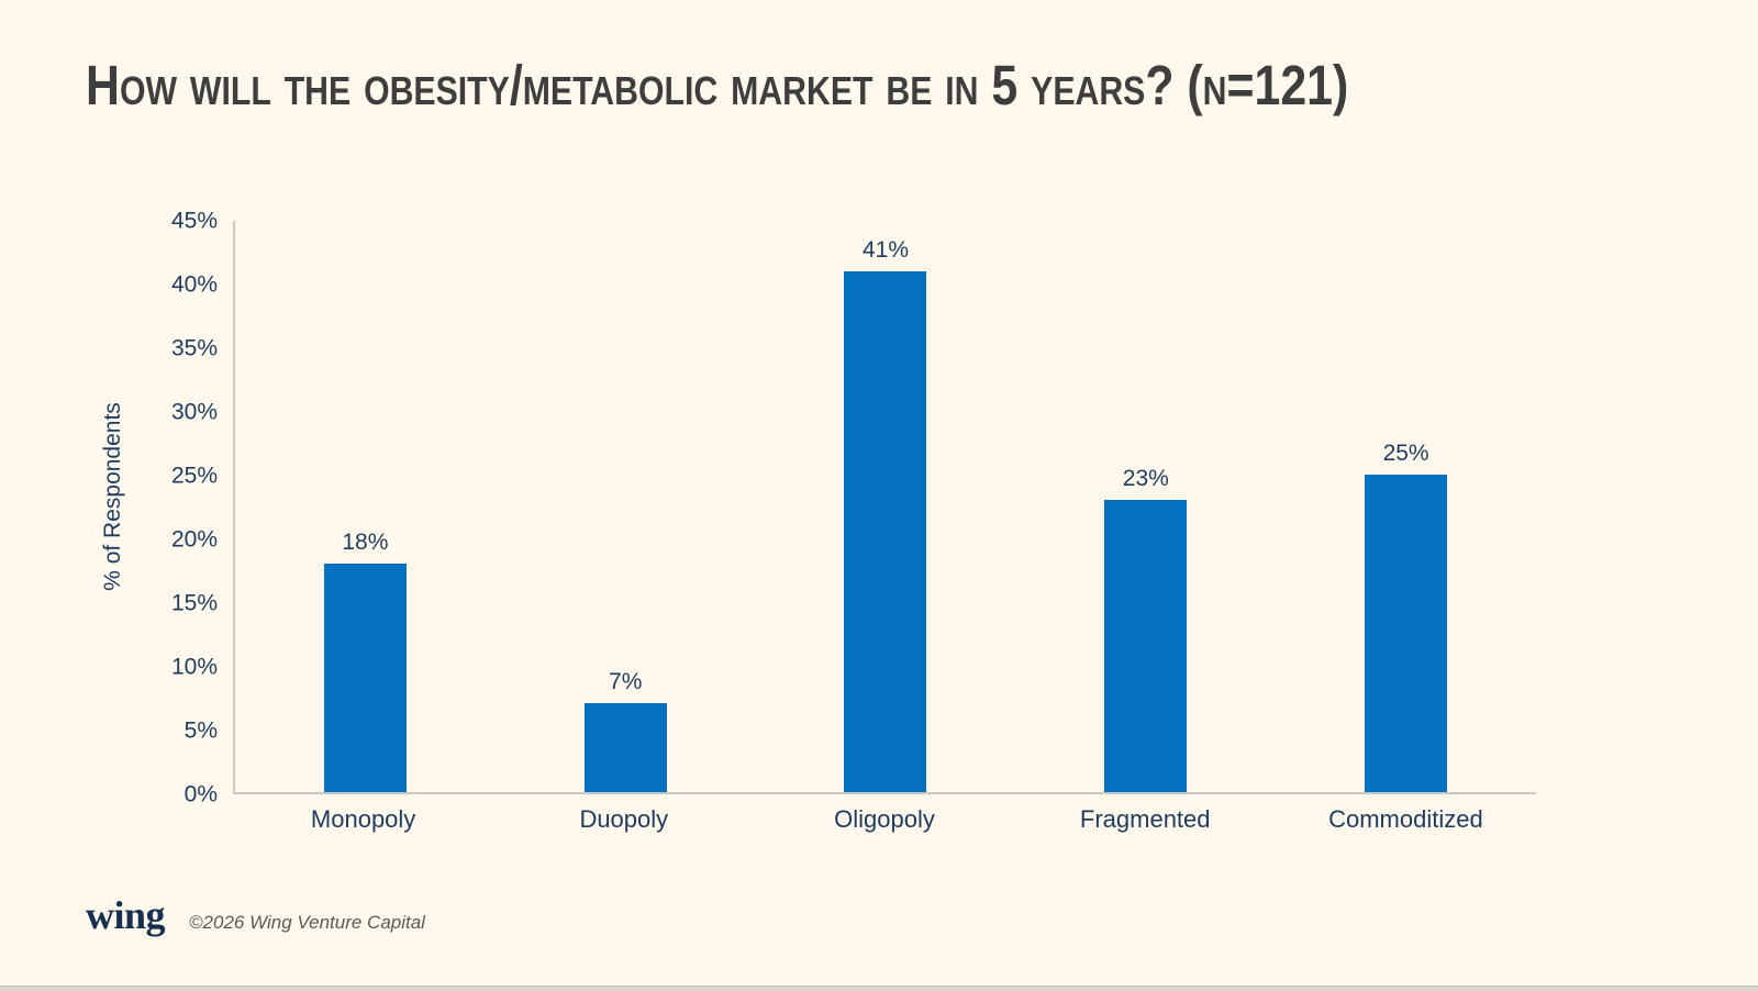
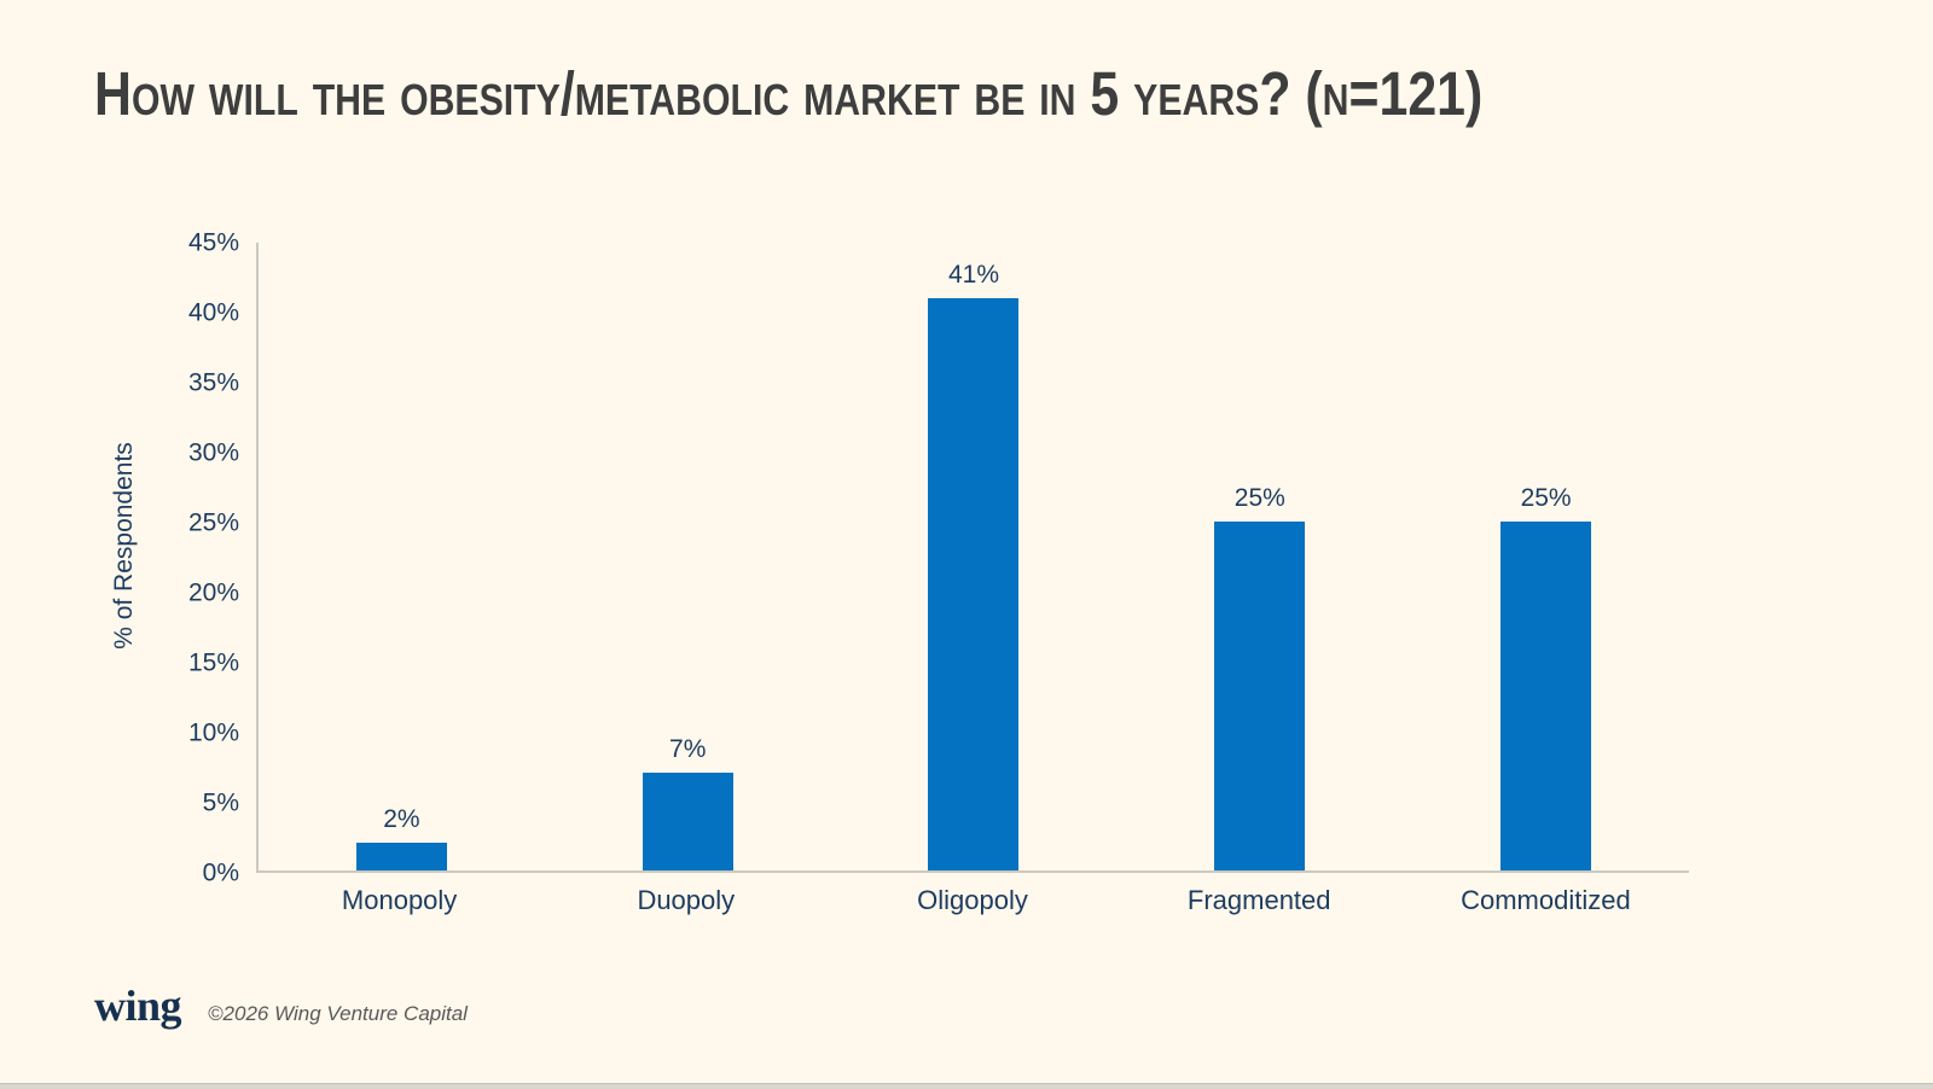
Monopoly: 18% -> 2%
Fragmented: 23% -> 25%
